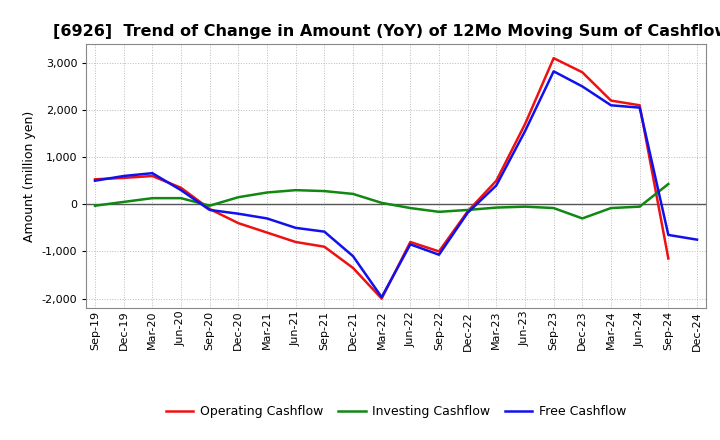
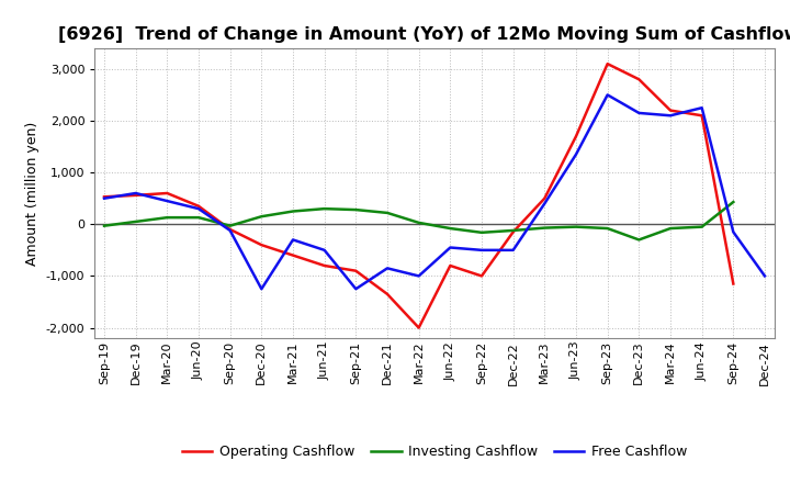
Free Cashflow/Mar-20: 660 -> 450
Free Cashflow/Dec-20: -200 -> -1,250
Free Cashflow/Sep-21: -580 -> -1,250
Free Cashflow/Dec-21: -1,100 -> -850
Free Cashflow/Mar-22: -1,970 -> -1,000
Free Cashflow/Jun-22: -850 -> -450
Free Cashflow/Sep-22: -1,070 -> -500
Free Cashflow/Dec-22: -180 -> -500
Free Cashflow/Jun-23: 1,550 -> 1,350
Free Cashflow/Sep-23: 2,820 -> 2,500
Free Cashflow/Dec-23: 2,500 -> 2,150
Free Cashflow/Jun-24: 2,050 -> 2,250
Free Cashflow/Sep-24: -650 -> -150
Free Cashflow/Dec-24: -750 -> -1,000
